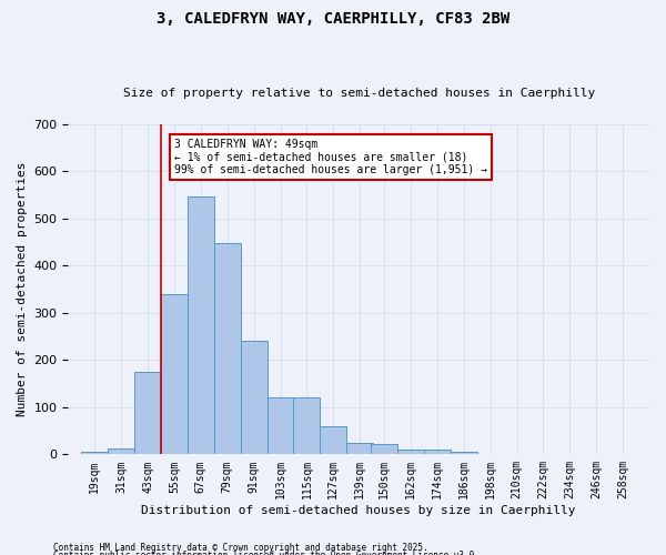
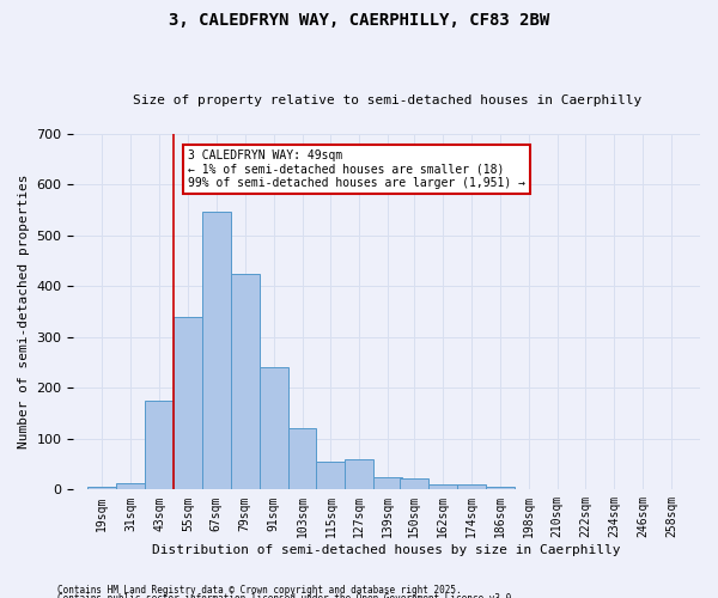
79sqm: 447 -> 425
115sqm: 120 -> 55
